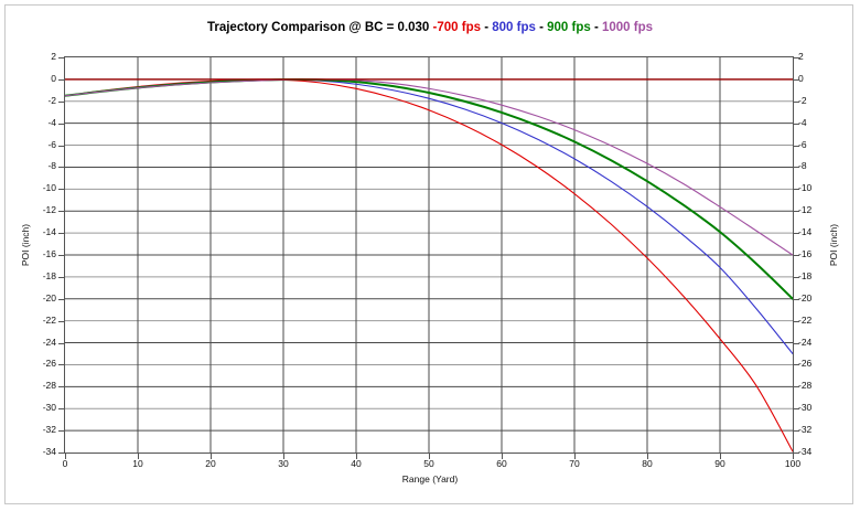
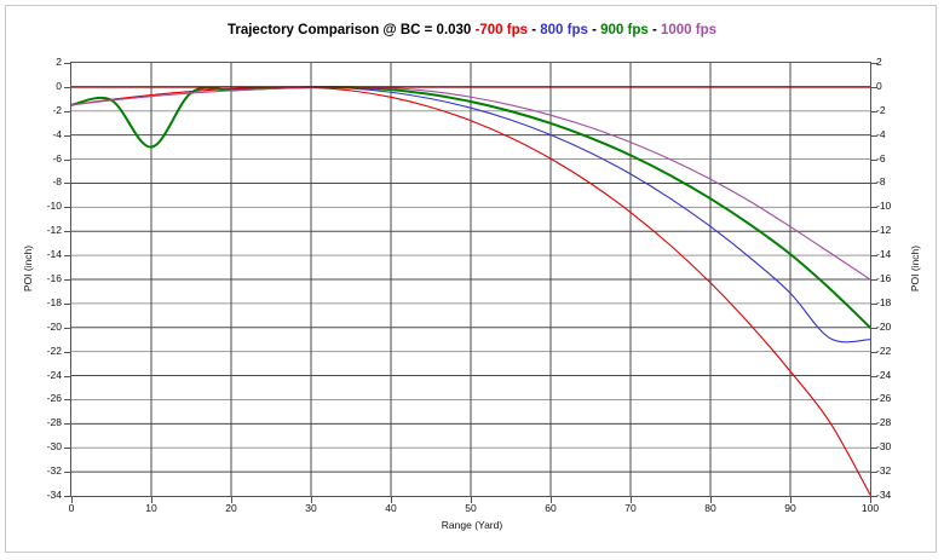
800 fps/10: -1 -> -5
900 fps/10: -1 -> -5
800 fps/100: -25 -> -21
